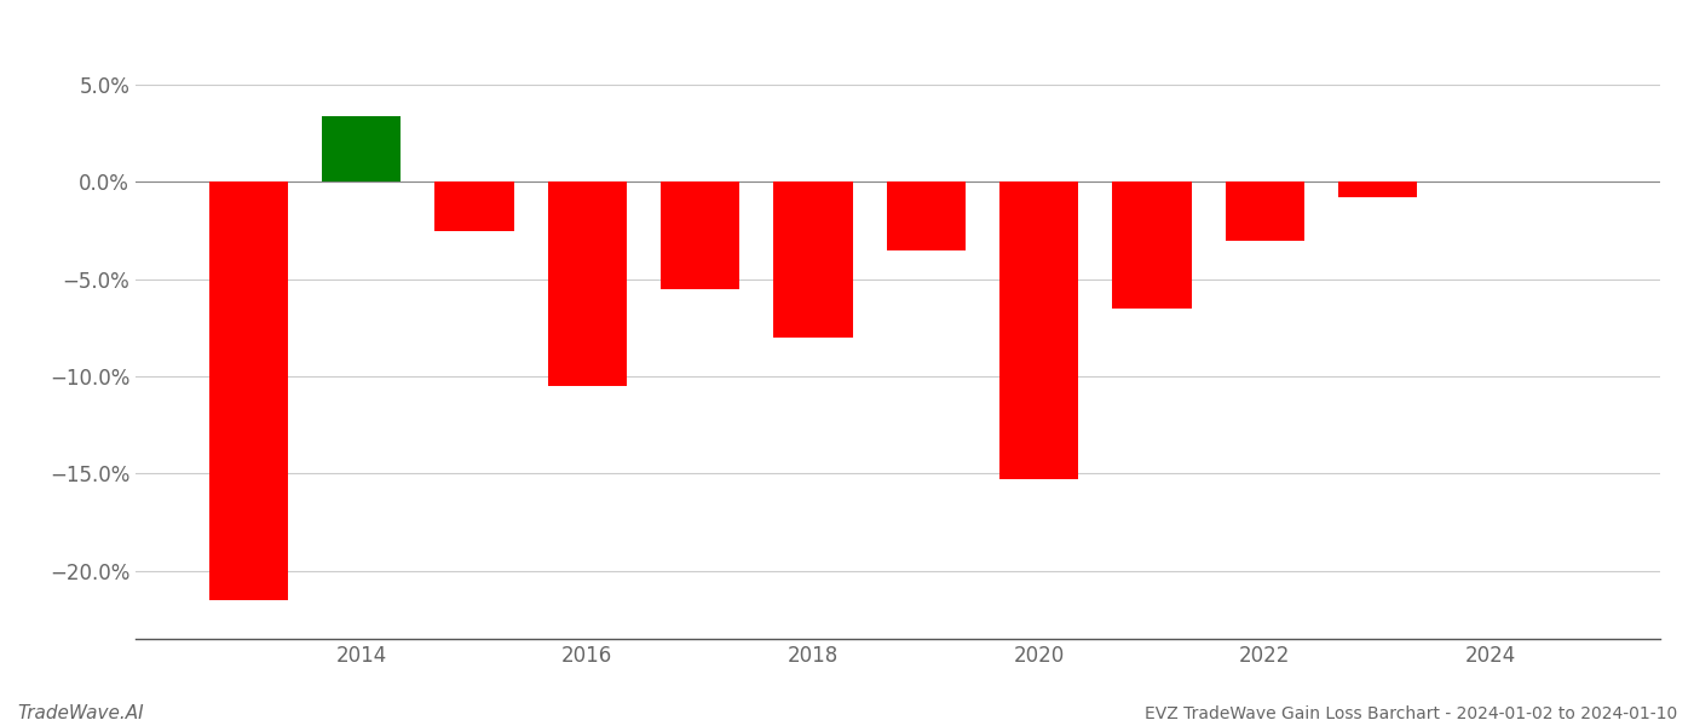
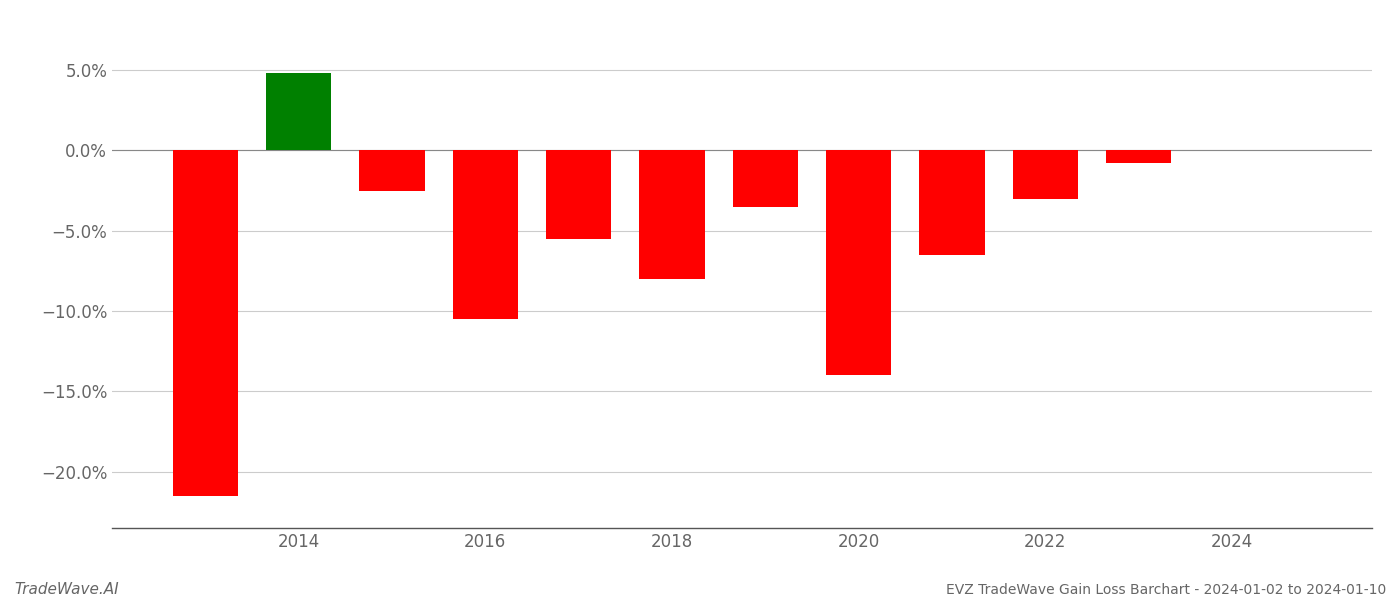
2014: 3.4% -> 4.8%
2020: -15.3% -> -14.0%
